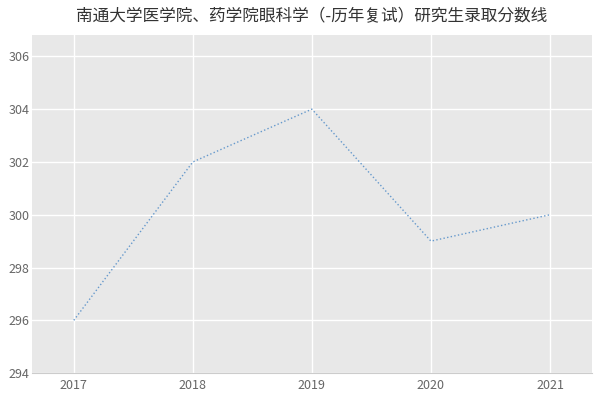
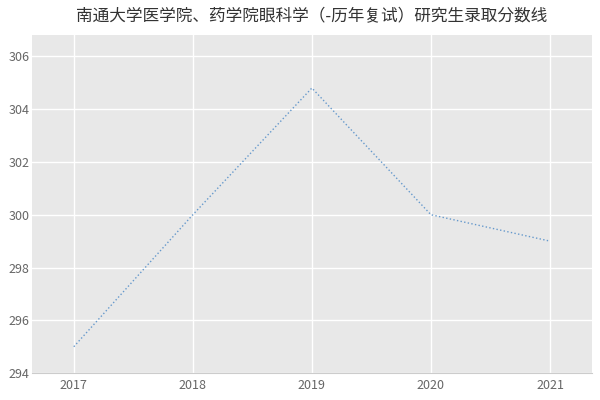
2017: 296.0 -> 295.0
2018: 302.0 -> 300.0
2019: 304.0 -> 304.8
2020: 299.0 -> 300.0
2021: 300.0 -> 299.0
